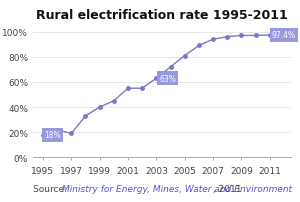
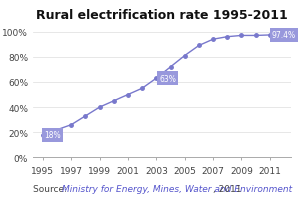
1997: 19% -> 26%
2001: 55% -> 50%
